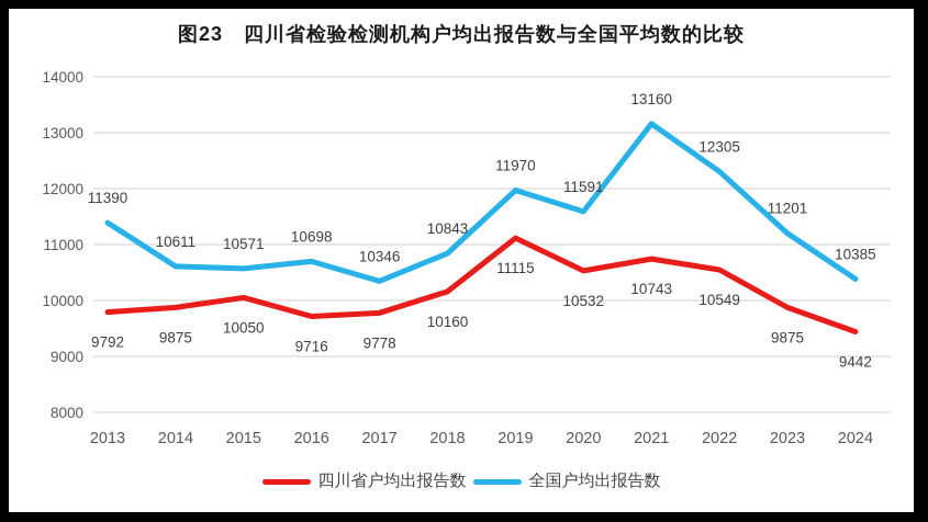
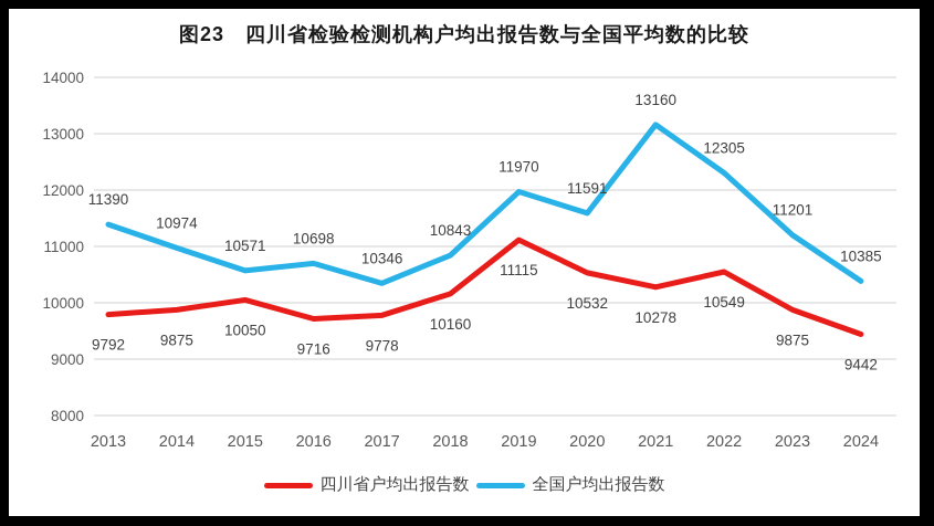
全国户均出报告数/2014: 10611 -> 10974
四川省户均出报告数/2021: 10743 -> 10278
